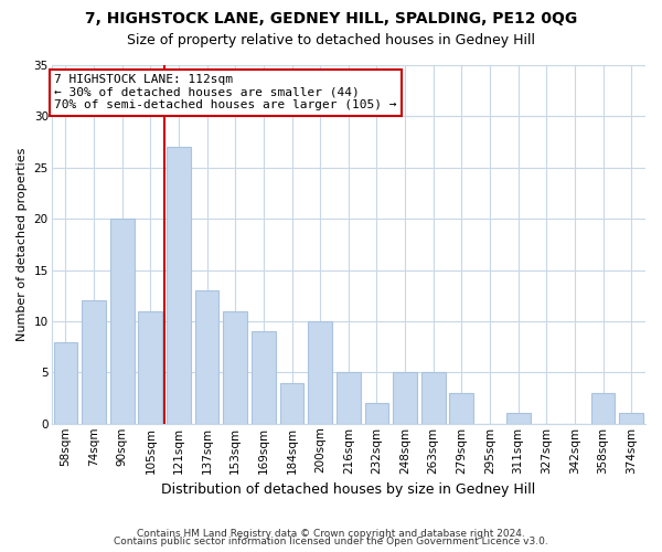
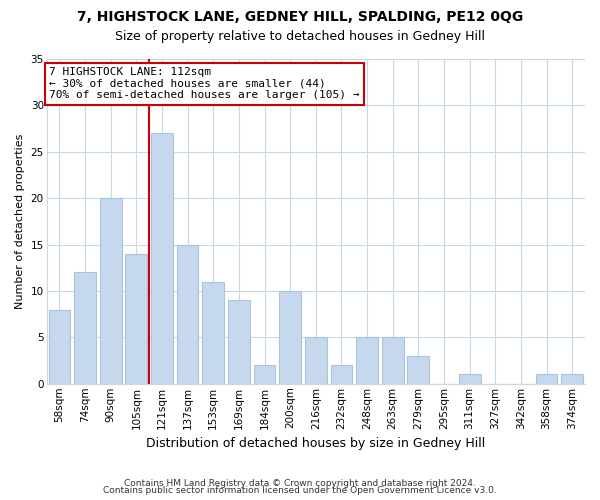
105sqm: 11 -> 14
137sqm: 13 -> 15
184sqm: 4 -> 2
358sqm: 3 -> 1
